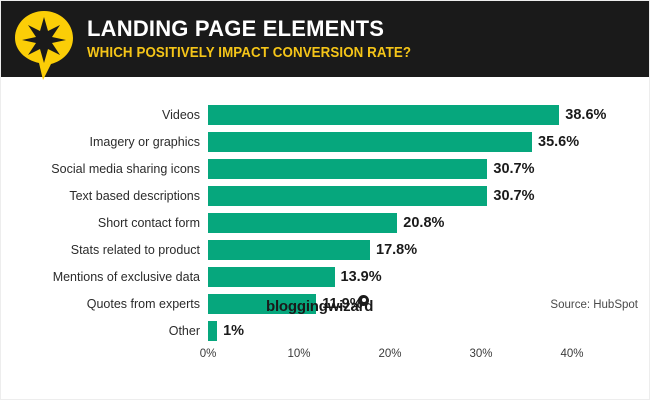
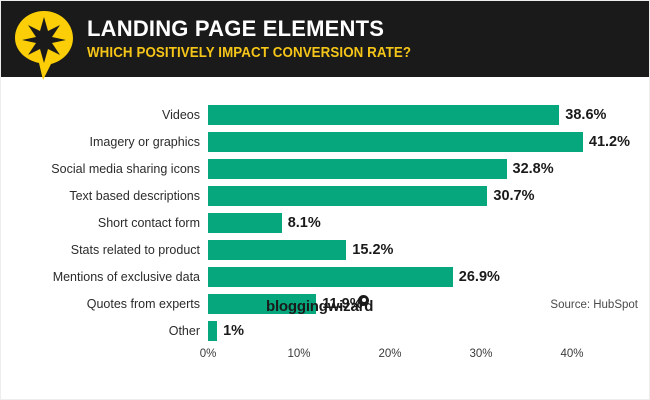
Imagery or graphics: 35.6% -> 41.2%
Social media sharing icons: 30.7% -> 32.8%
Short contact form: 20.8% -> 8.1%
Stats related to product: 17.8% -> 15.2%
Mentions of exclusive data: 13.9% -> 26.9%
